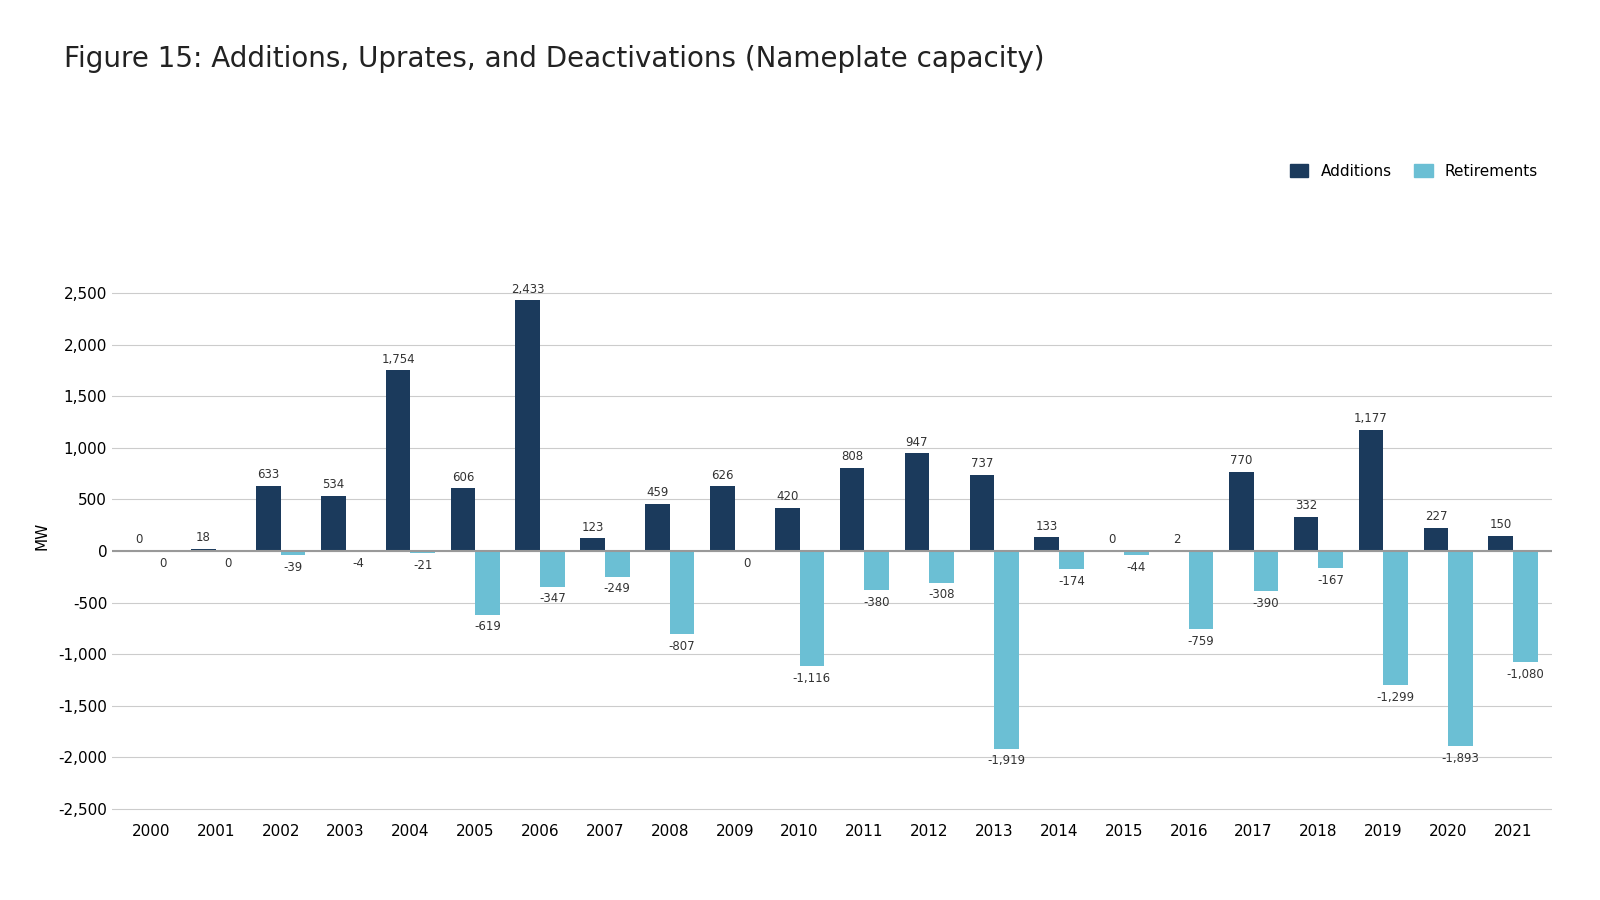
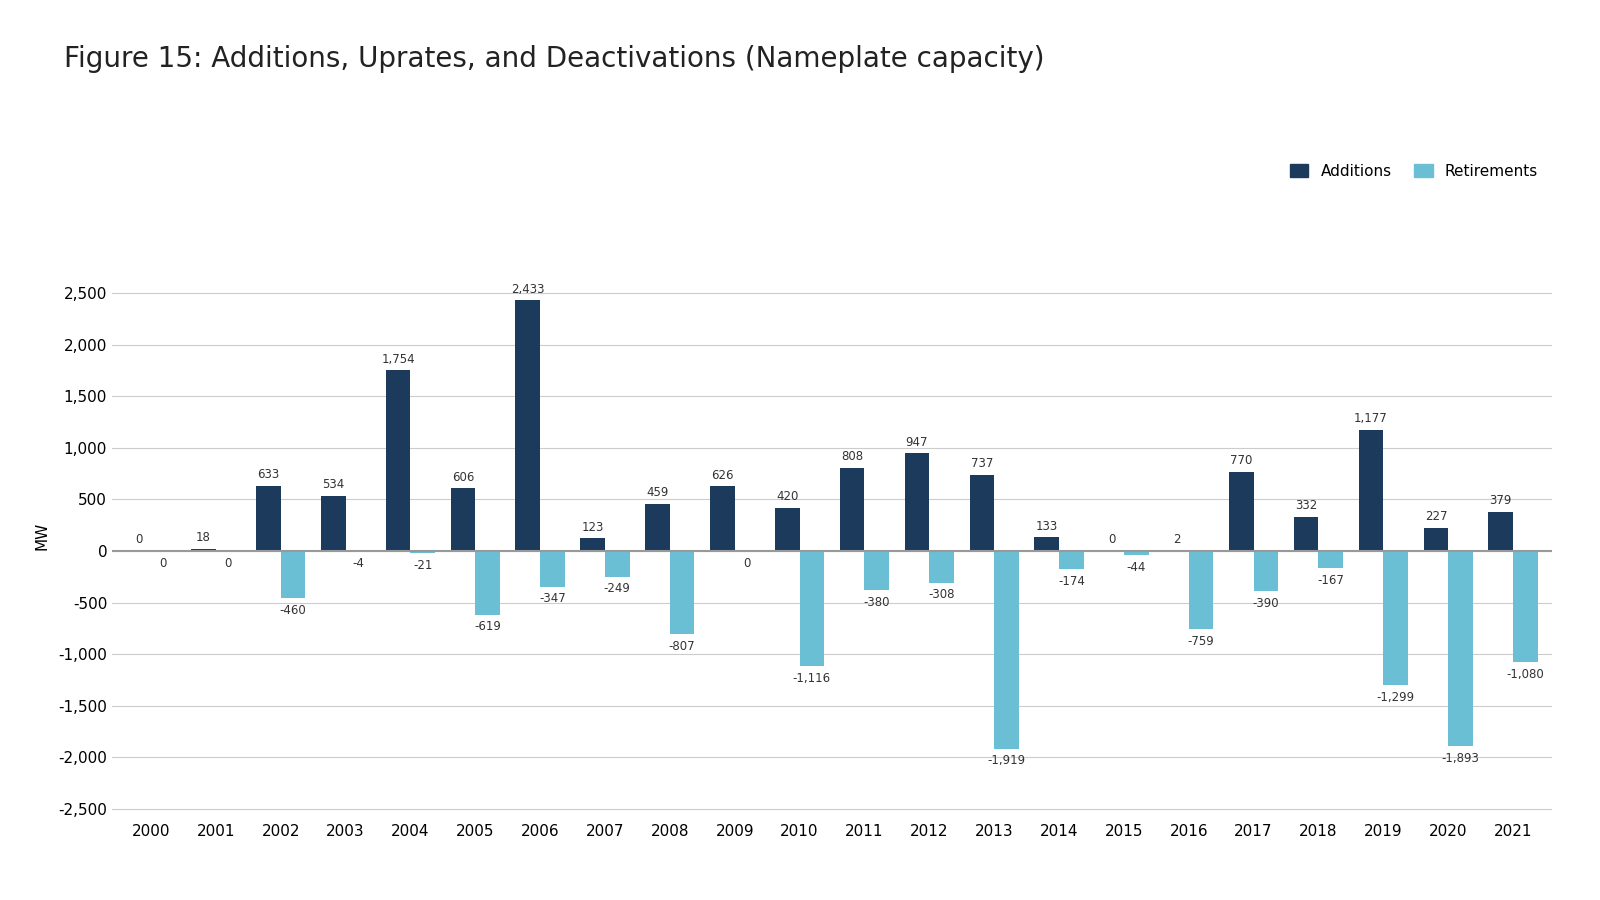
Retirements/2002: -39 -> -460
Additions/2021: 150 -> 379
